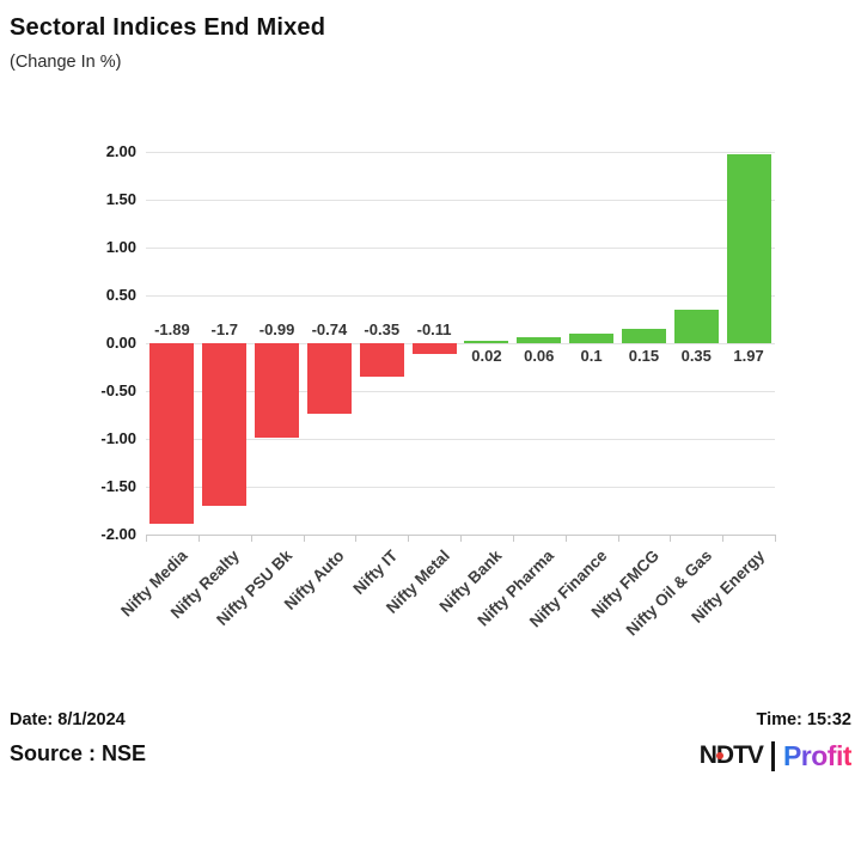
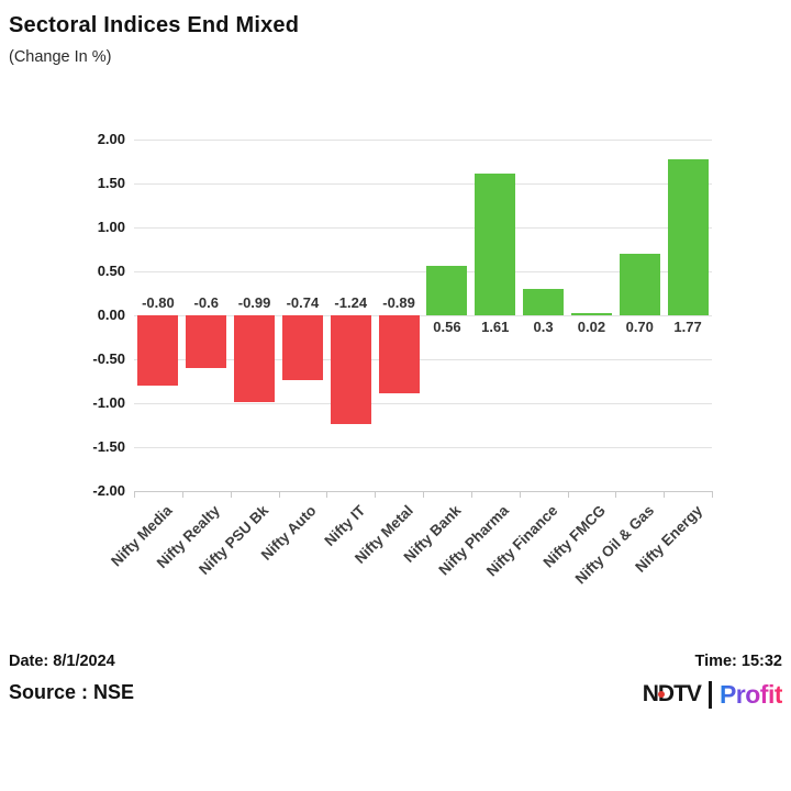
Nifty Media: -1.89 -> -0.80
Nifty Realty: -1.7 -> -0.6
Nifty IT: -0.35 -> -1.24
Nifty Metal: -0.11 -> -0.89
Nifty Bank: 0.02 -> 0.56
Nifty Pharma: 0.06 -> 1.61
Nifty Finance: 0.1 -> 0.3
Nifty FMCG: 0.15 -> 0.02
Nifty Oil & Gas: 0.35 -> 0.70
Nifty Energy: 1.97 -> 1.77
